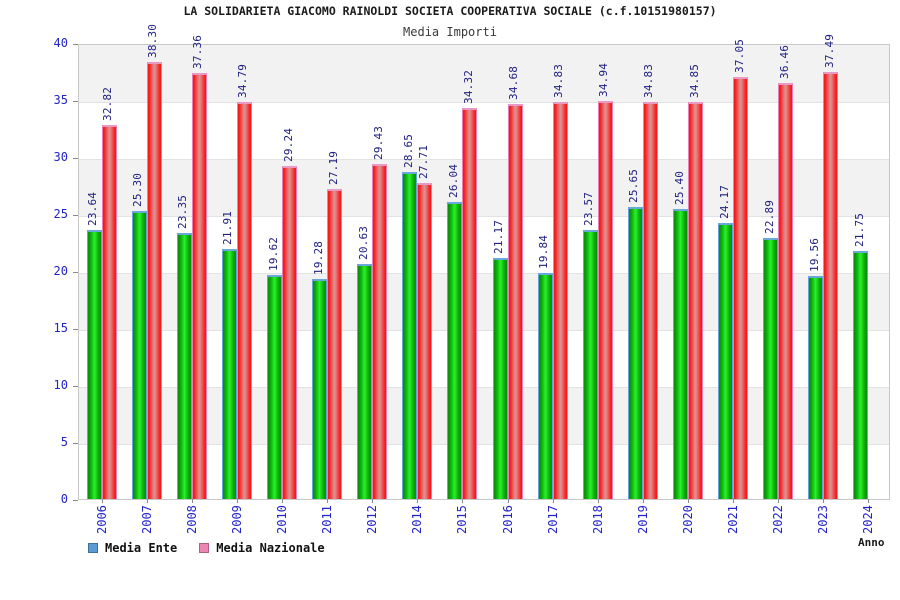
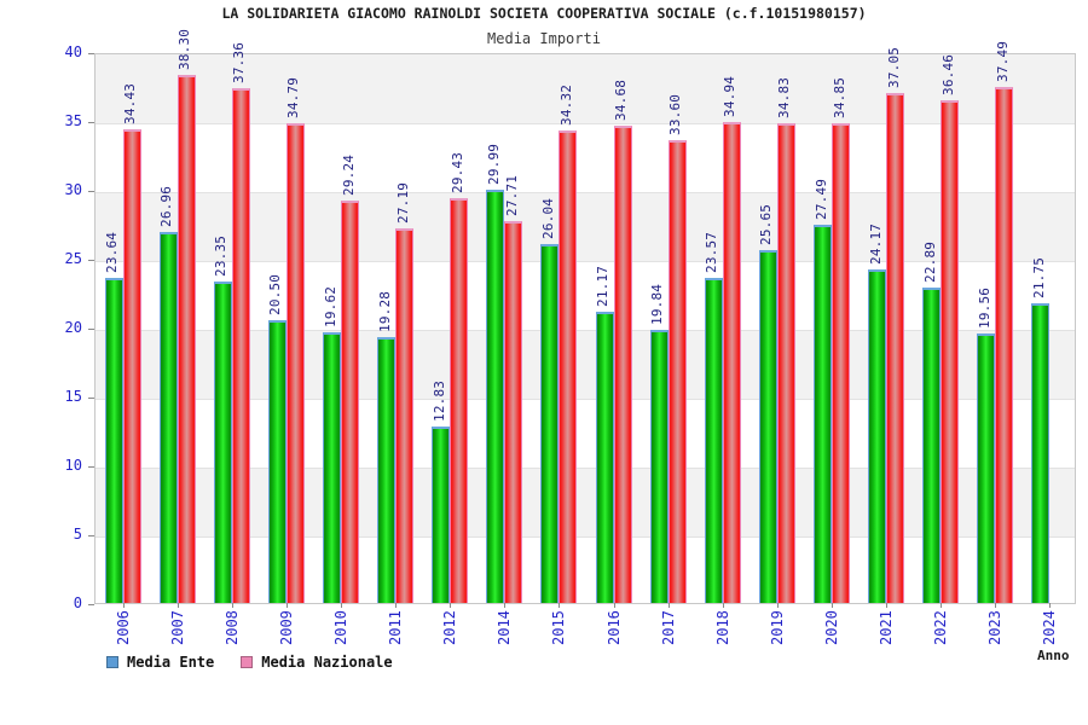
Media Nazionale/2006: 32.82 -> 34.43
Media Ente/2007: 25.30 -> 26.96
Media Ente/2009: 21.91 -> 20.50
Media Ente/2012: 20.63 -> 12.83
Media Ente/2014: 28.65 -> 29.99
Media Nazionale/2017: 34.83 -> 33.60
Media Ente/2020: 25.40 -> 27.49
